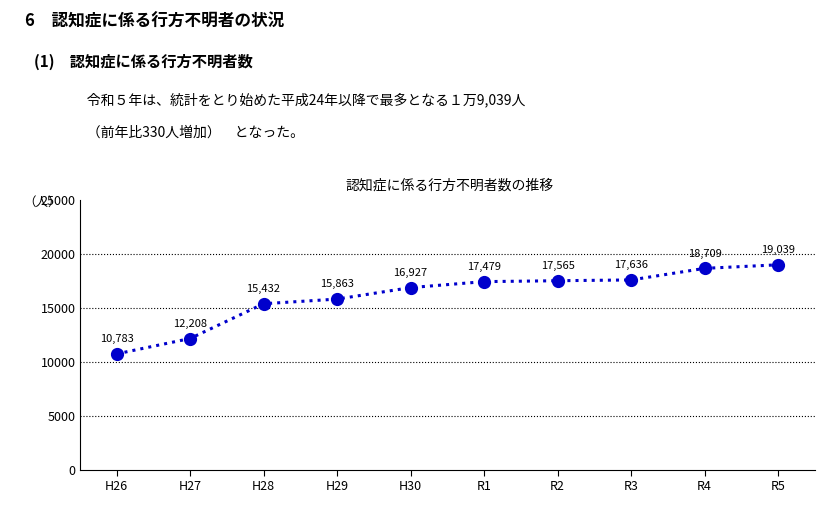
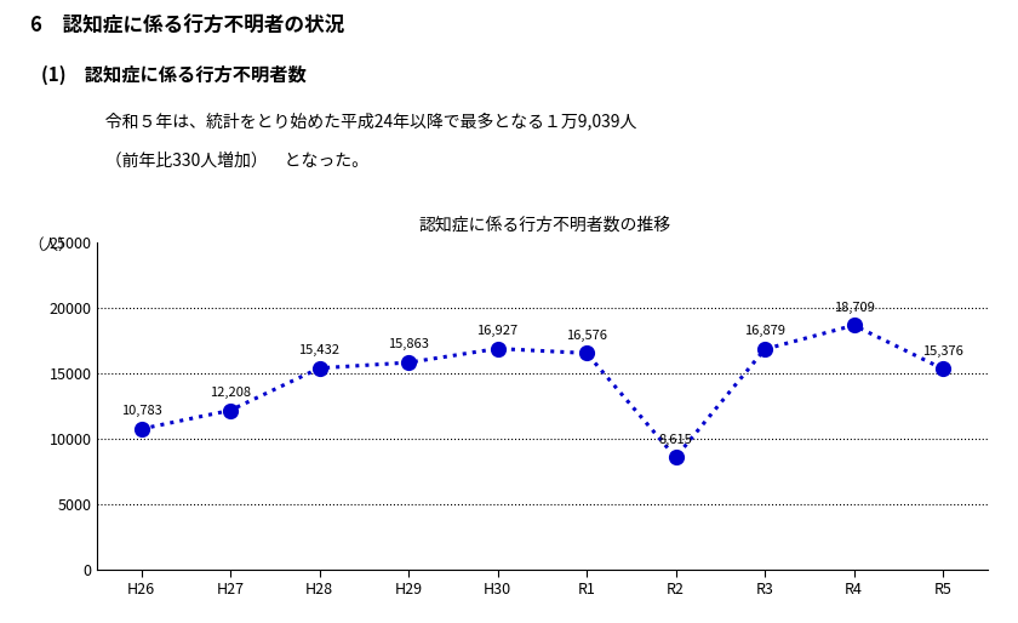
R1: 17,479 -> 16,576
R2: 17,565 -> 8,615
R3: 17,636 -> 16,879
R5: 19,039 -> 15,376
